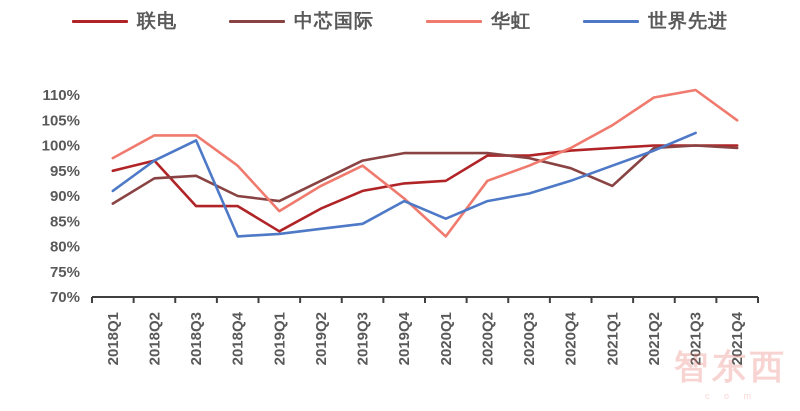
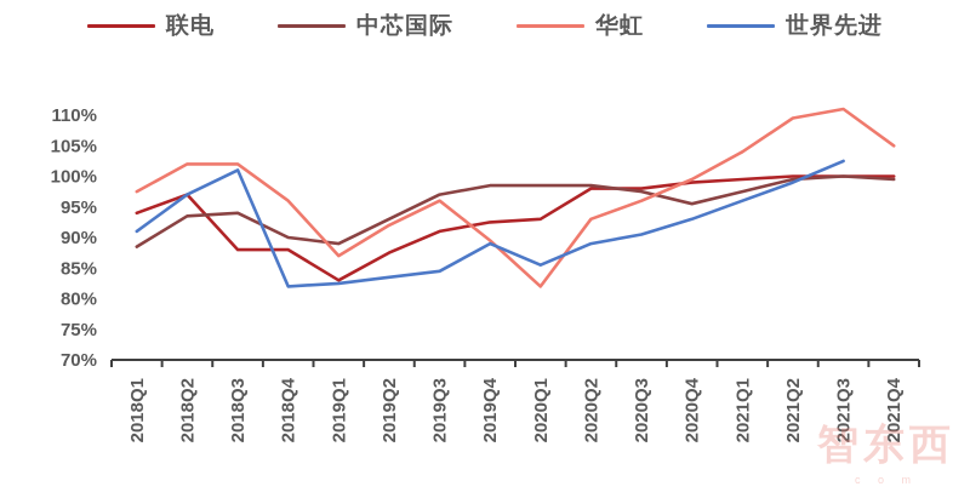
联电/2018Q1: 95% -> 94%
中芯国际/2021Q1: 92% -> 98%
